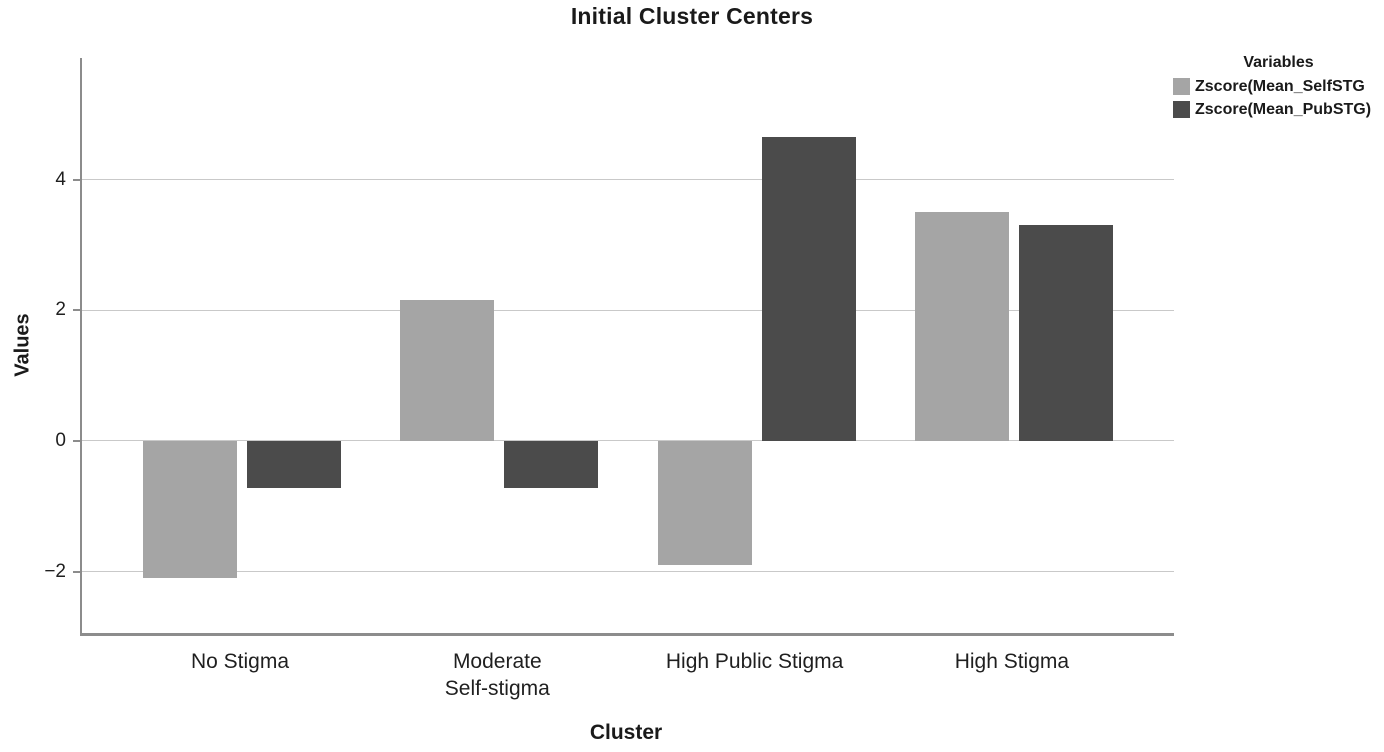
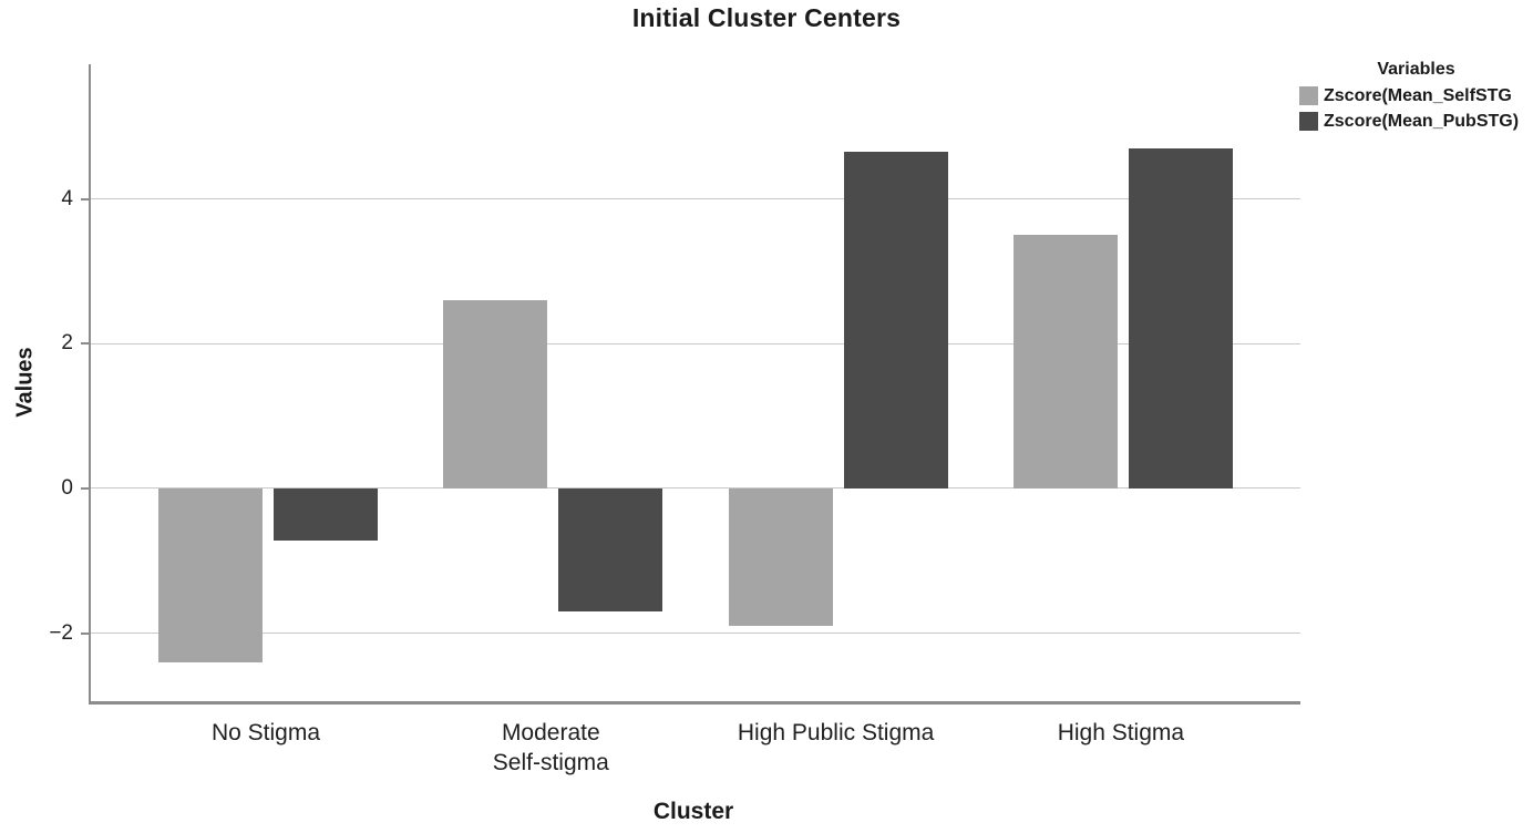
Zscore(Mean_SelfSTG/No Stigma: -2.1 -> -2.4
Zscore(Mean_SelfSTG/Moderate Self-stigma: 2.1 -> 2.6
Zscore(Mean_PubSTG)/Moderate Self-stigma: -0.7 -> -1.7
Zscore(Mean_PubSTG)/High Stigma: 3.3 -> 4.7
